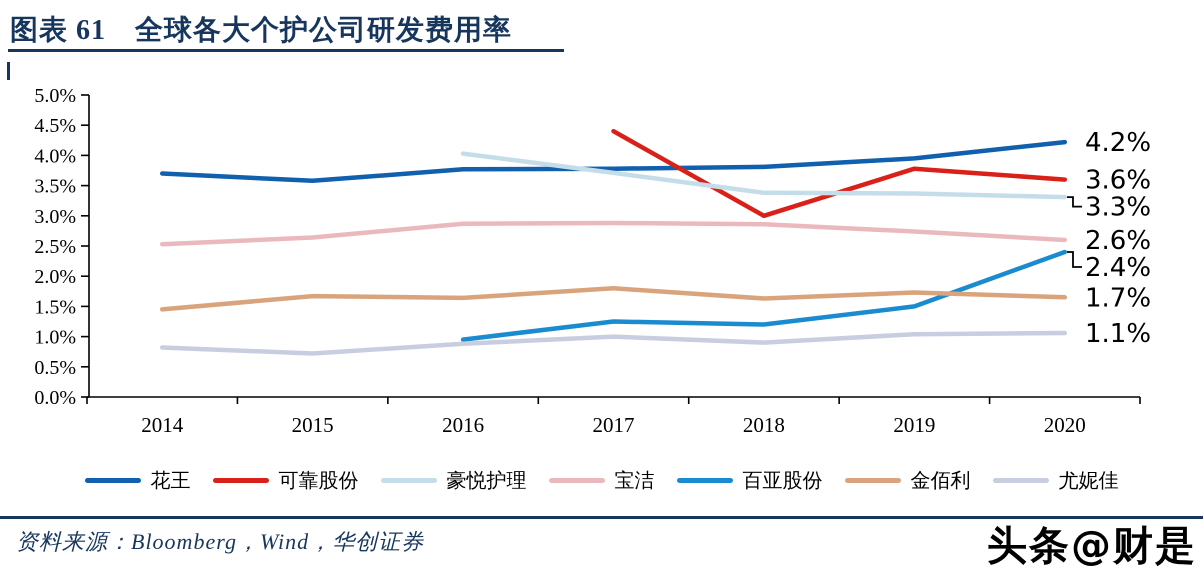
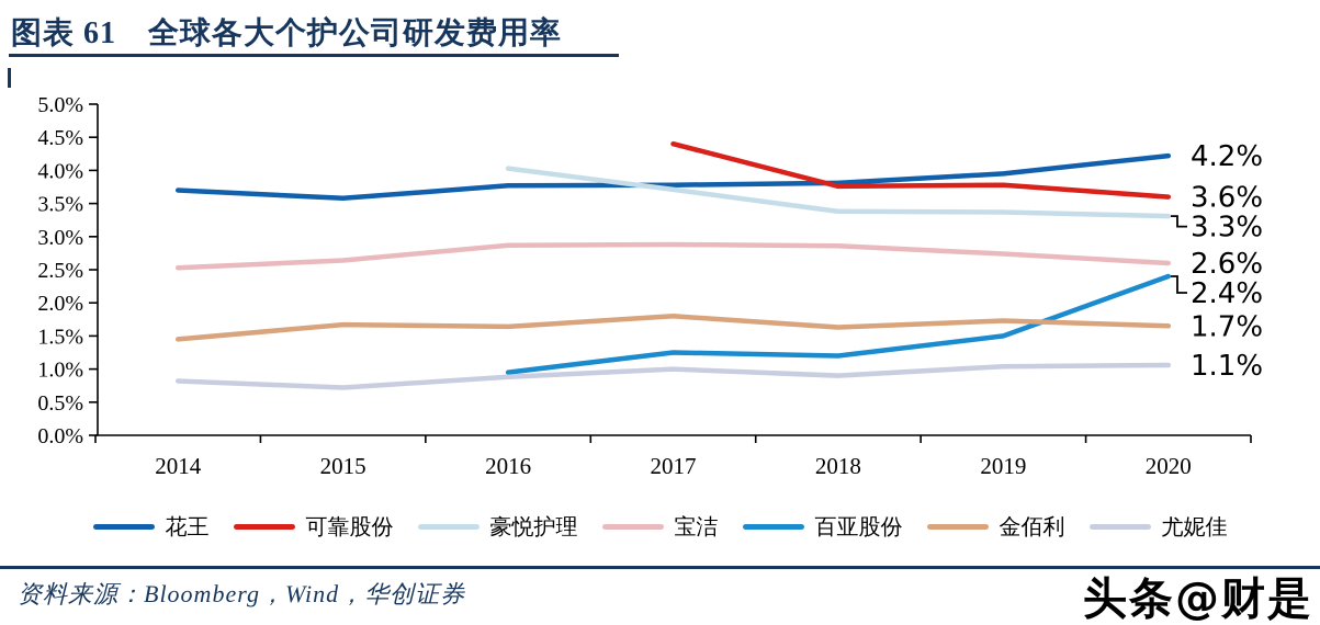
可靠股份/2018: 3.0% -> 3.8%
